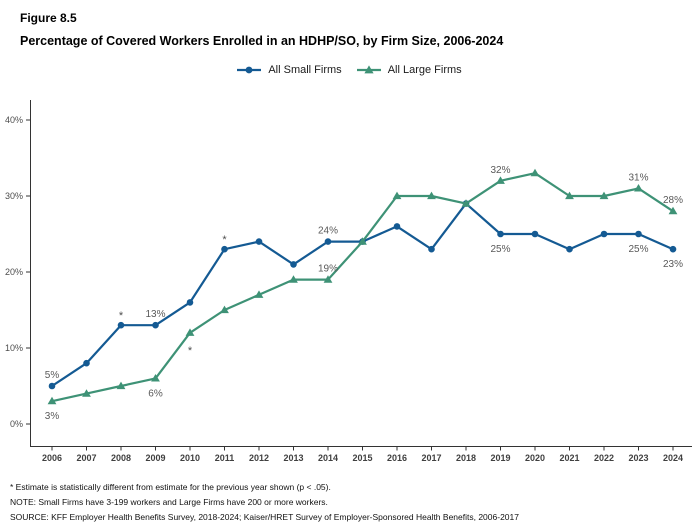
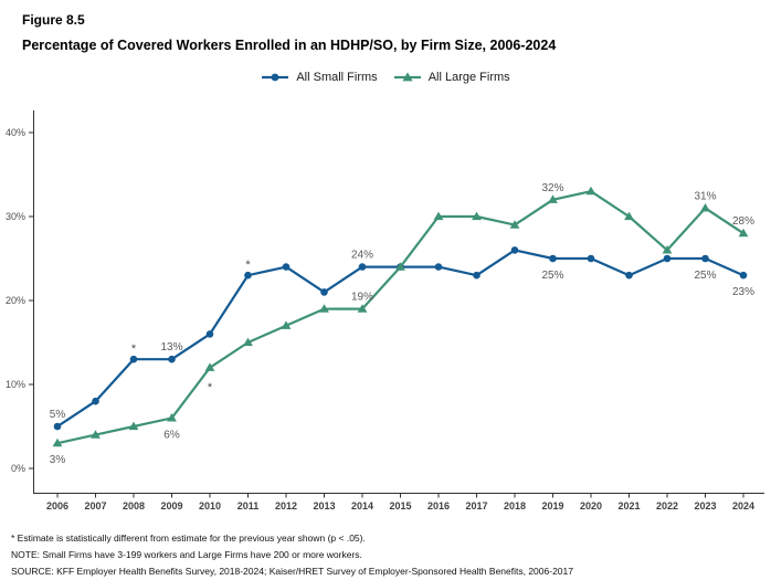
All Small Firms/2016: 26% -> 24%
All Small Firms/2018: 29% -> 26%
All Large Firms/2022: 30% -> 26%
